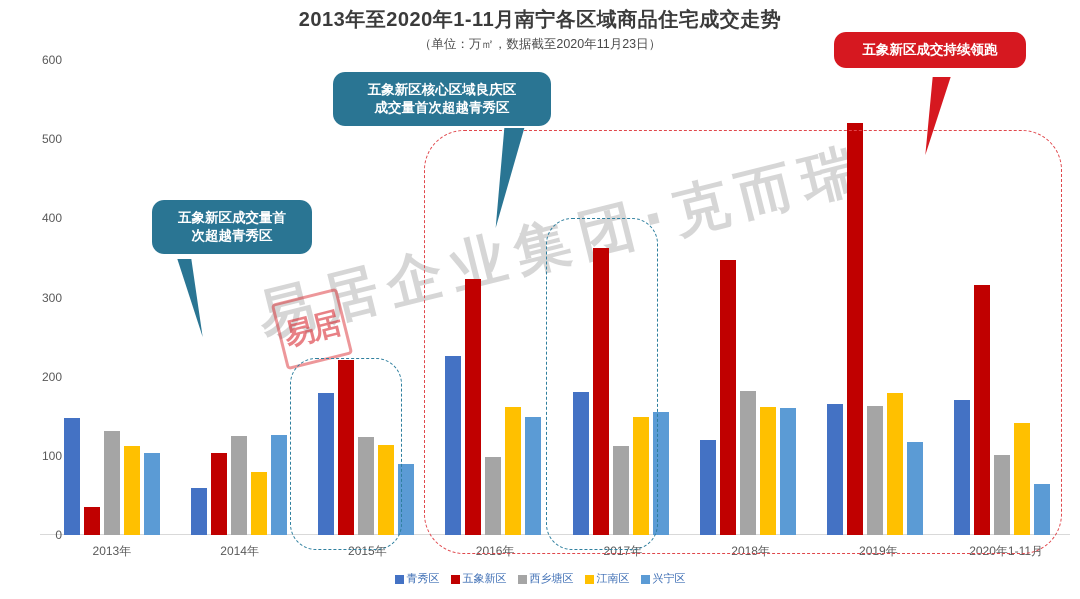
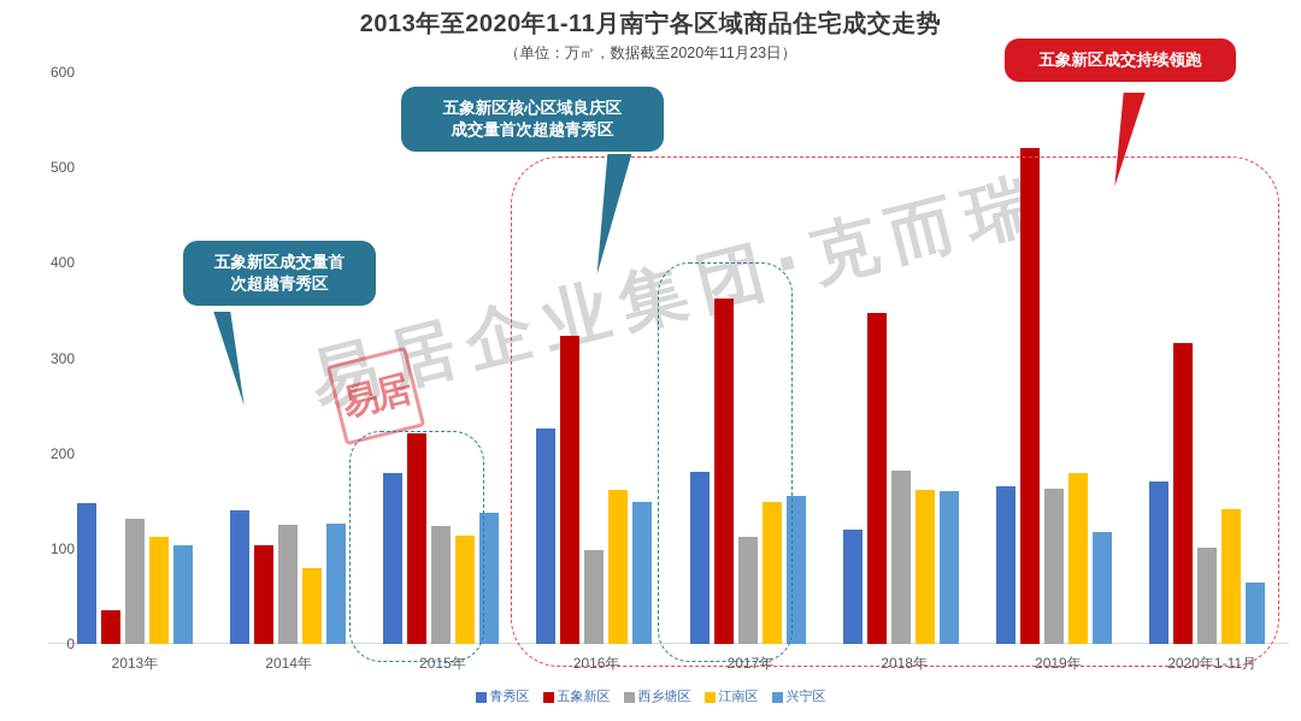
青秀区/2014年: 60 -> 140
兴宁区/2015年: 90 -> 140
